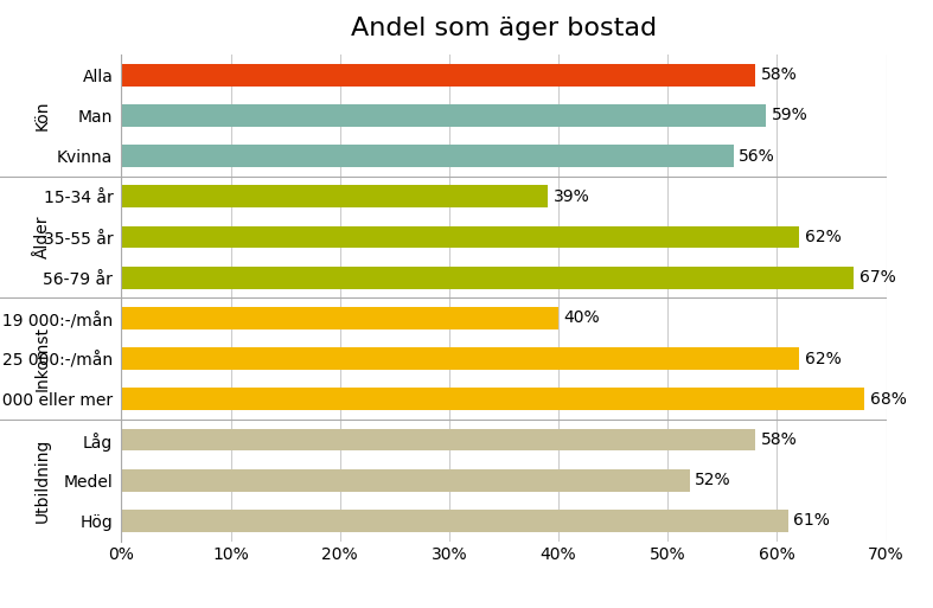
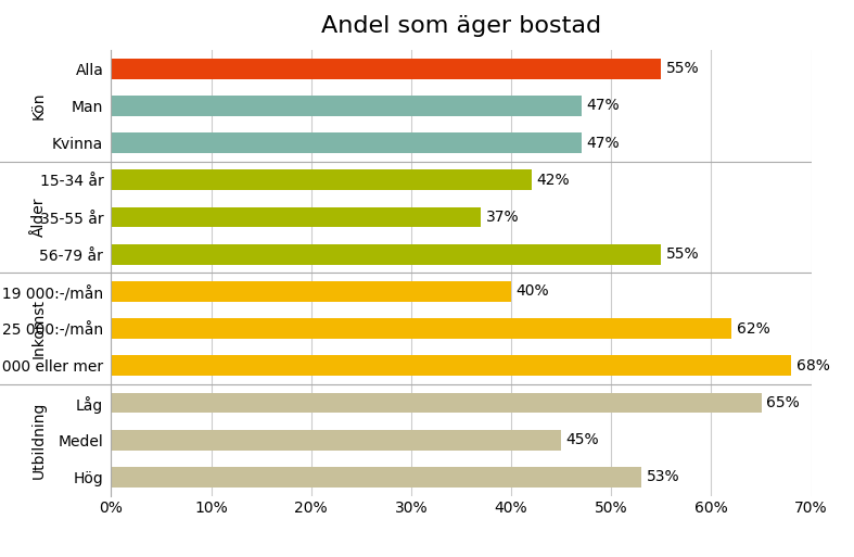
Alla: 58% -> 55%
Man: 59% -> 47%
Kvinna: 56% -> 47%
15-34 år: 39% -> 42%
35-55 år: 62% -> 37%
56-79 år: 67% -> 55%
Låg: 58% -> 65%
Medel: 52% -> 45%
Hög: 61% -> 53%
